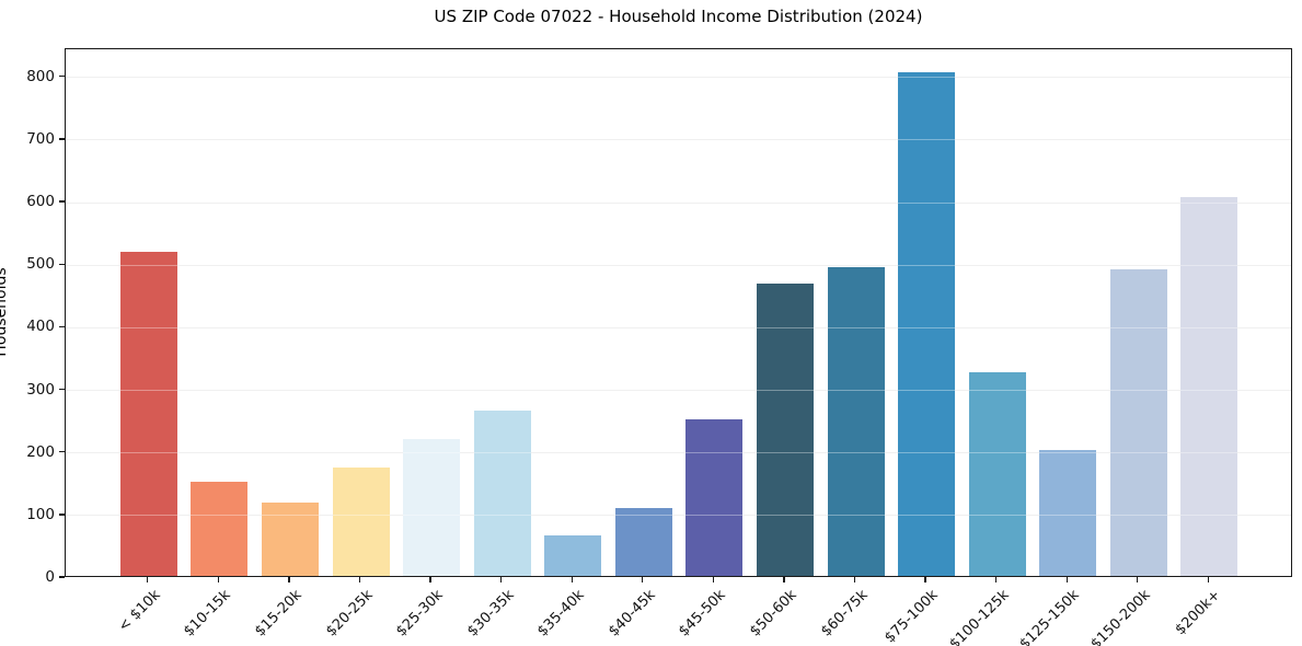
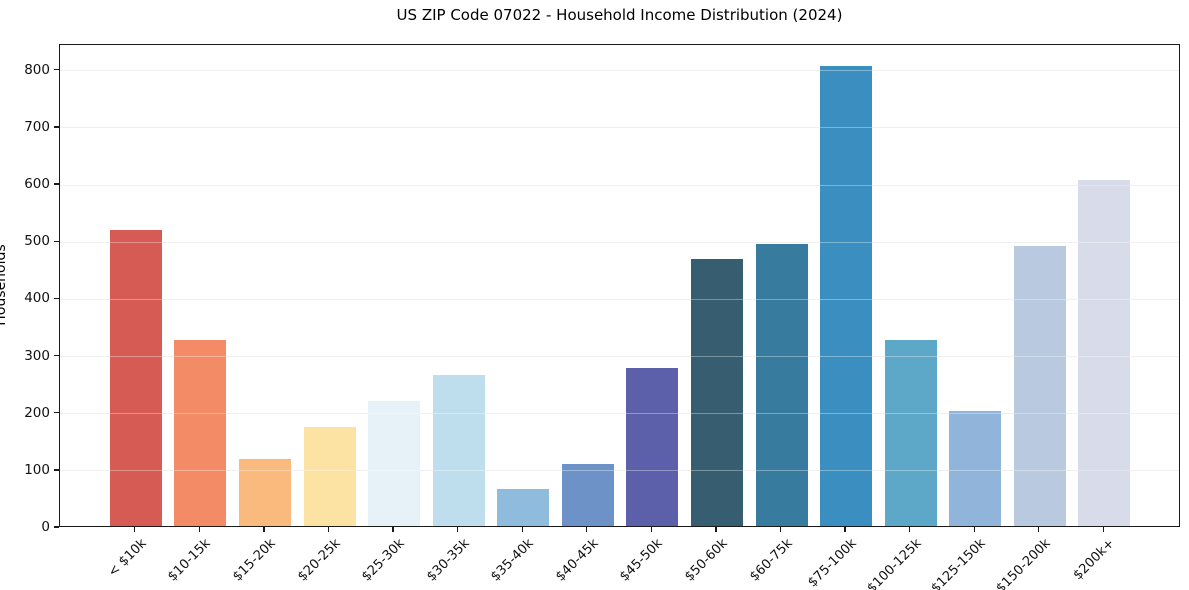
$10-15k: 150 -> 330
$45-50k: 250 -> 280
